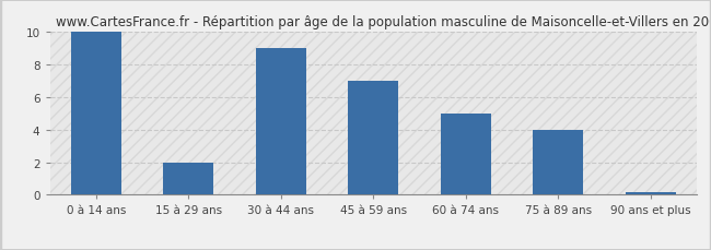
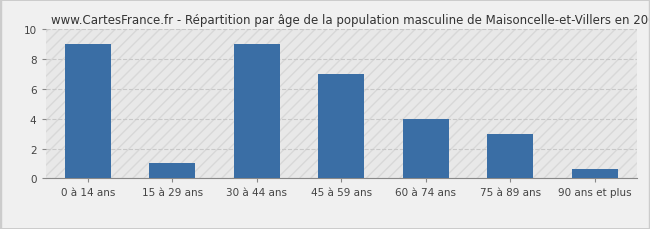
0 à 14 ans: 10.0 -> 9.0
15 à 29 ans: 2.0 -> 1.0
60 à 74 ans: 5.0 -> 4.0
75 à 89 ans: 4.0 -> 3.0
90 ans et plus: 0.1 -> 0.6
